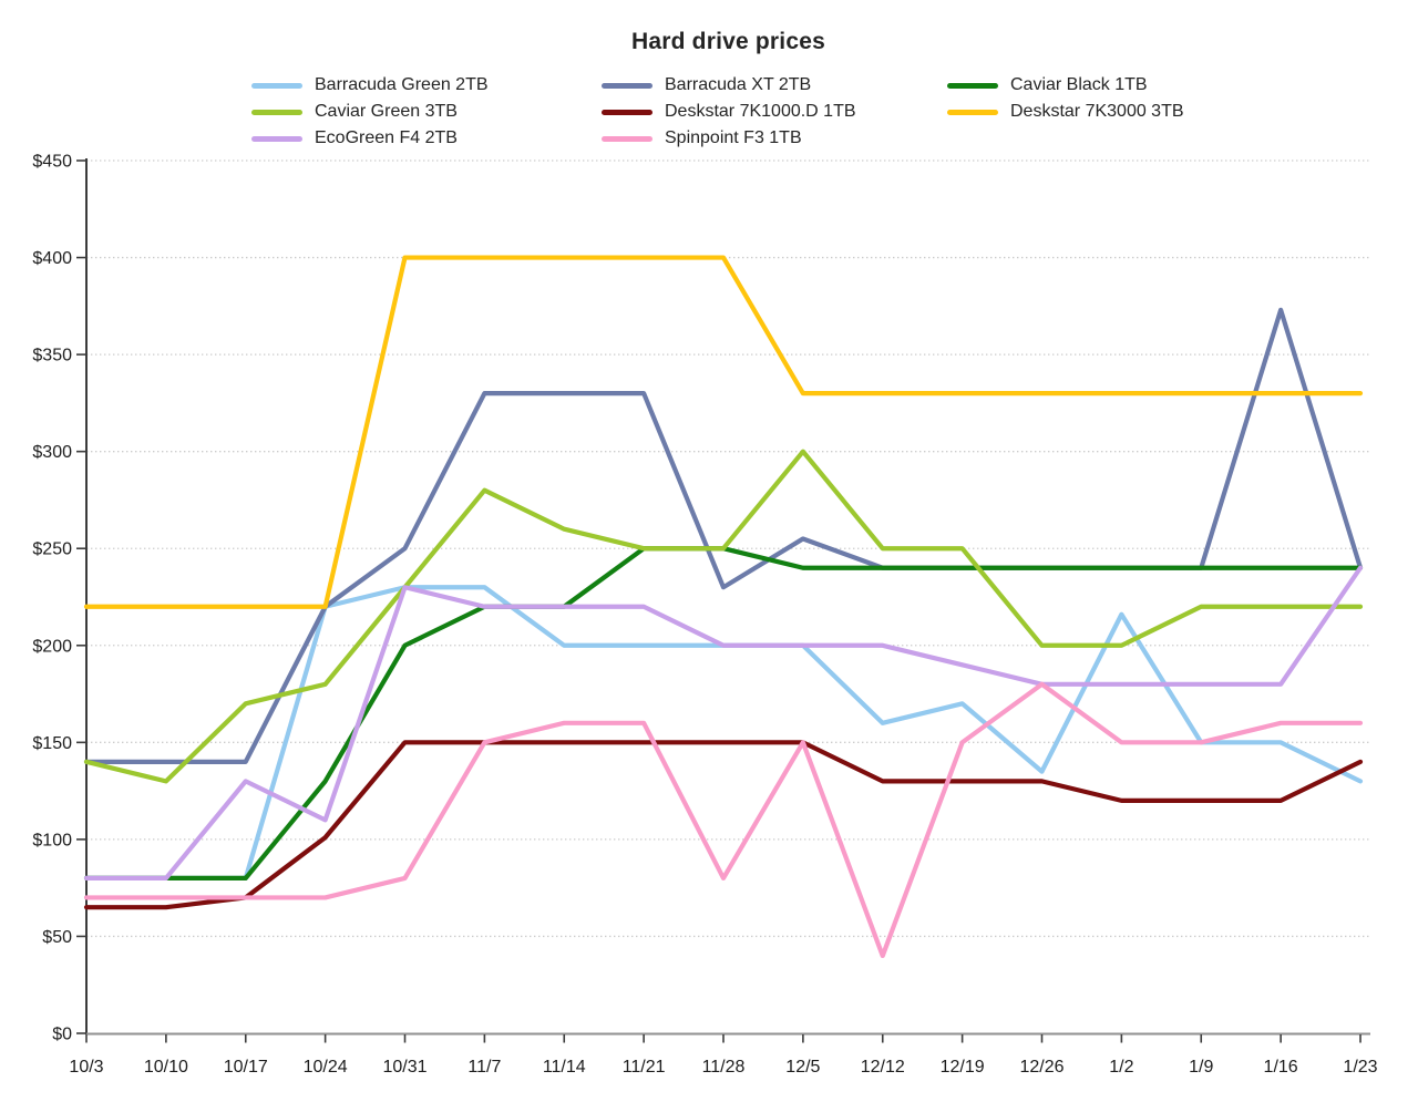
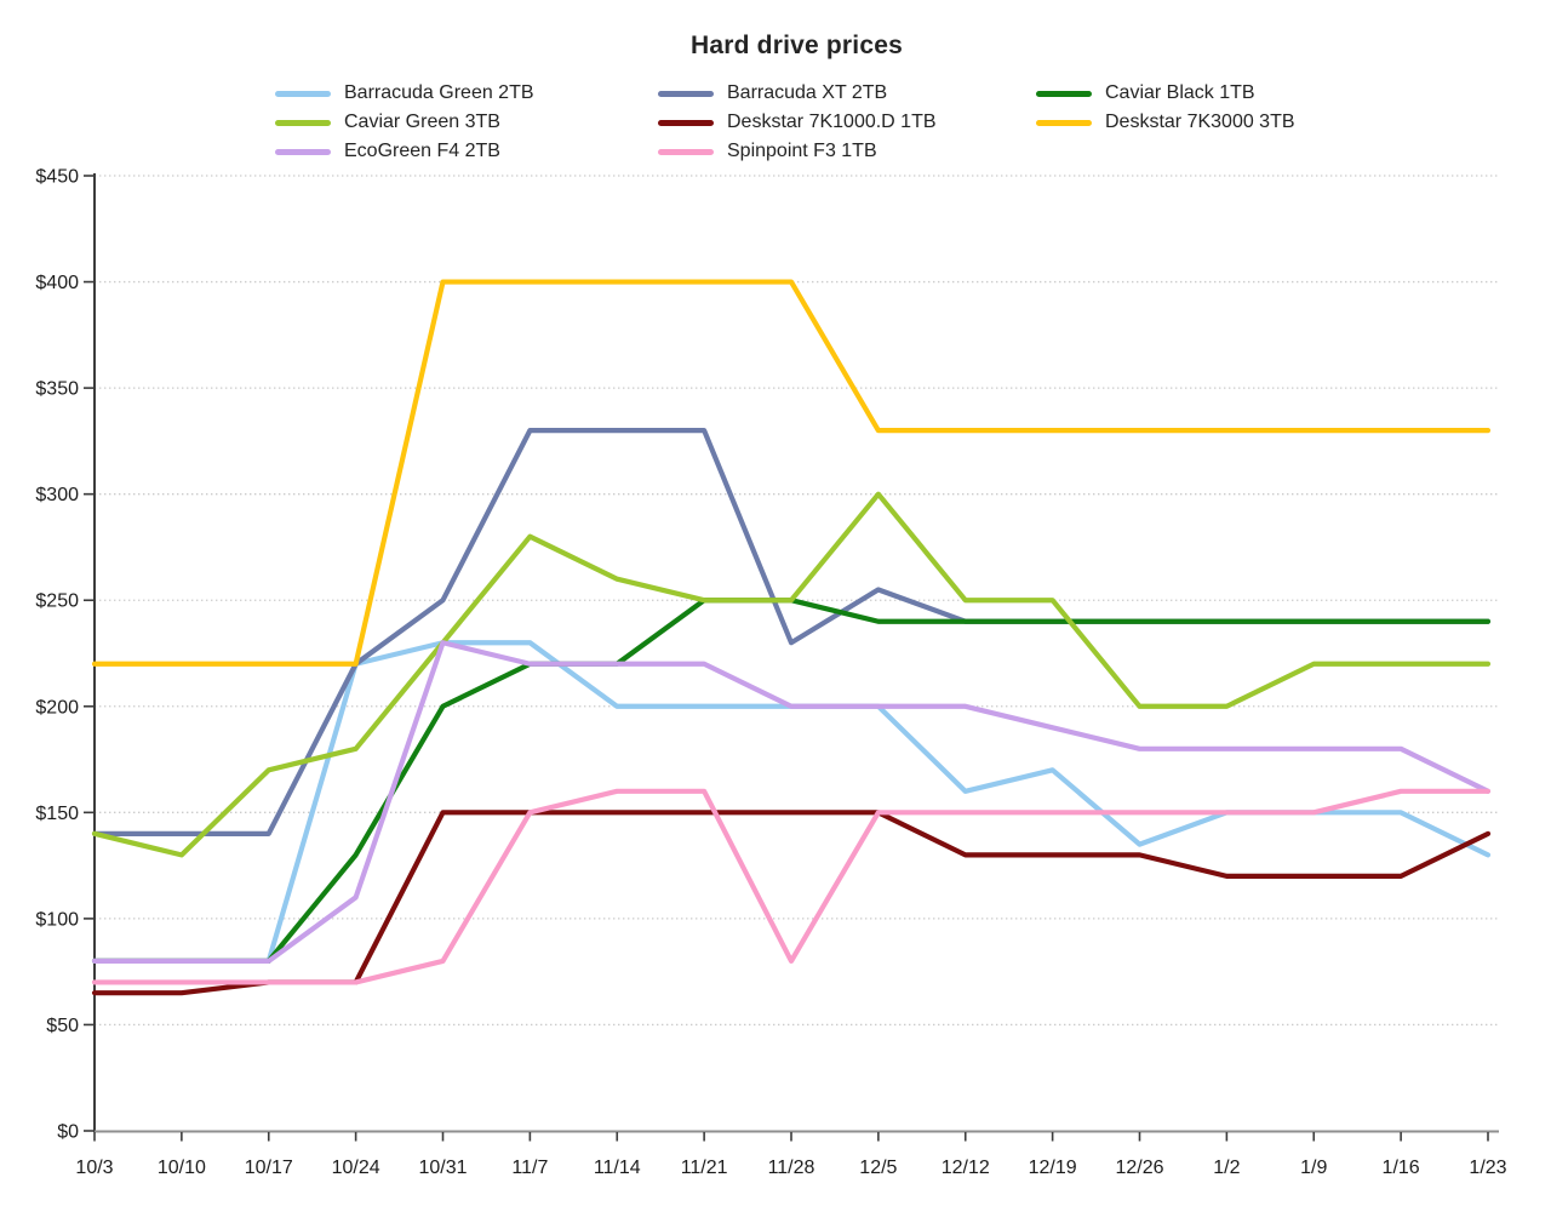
EcoGreen F4 2TB/10/17: $130 -> $80
Deskstar 7K1000.D 1TB/10/24: $101 -> $70
Spinpoint F3 1TB/12/12: $40 -> $150
Spinpoint F3 1TB/12/26: $180 -> $150
Barracuda Green 2TB/1/2: $216 -> $150
Barracuda XT 2TB/1/16: $373 -> $240
EcoGreen F4 2TB/1/23: $240 -> $160
